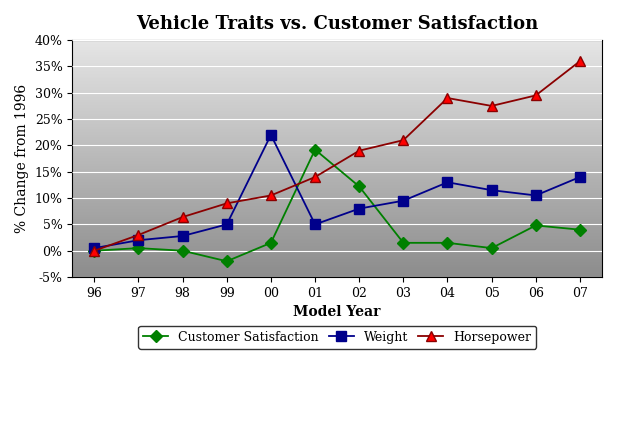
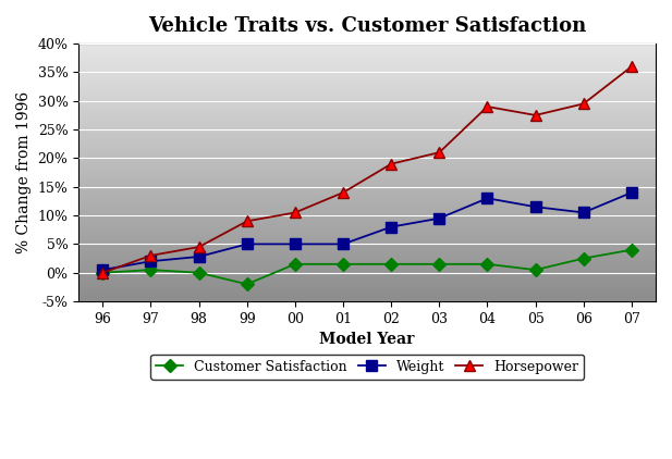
Horsepower/98: 6.4% -> 4.5%
Weight/00: 22.0% -> 5.0%
Customer Satisfaction/01: 19.2% -> 1.5%
Customer Satisfaction/02: 12.2% -> 1.5%
Customer Satisfaction/06: 4.8% -> 2.5%
